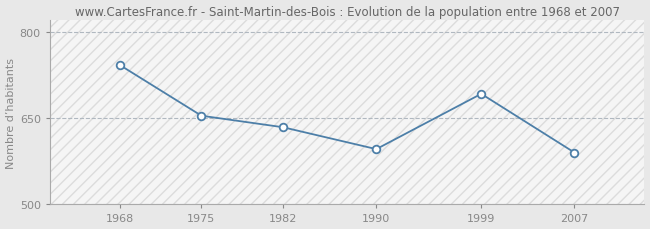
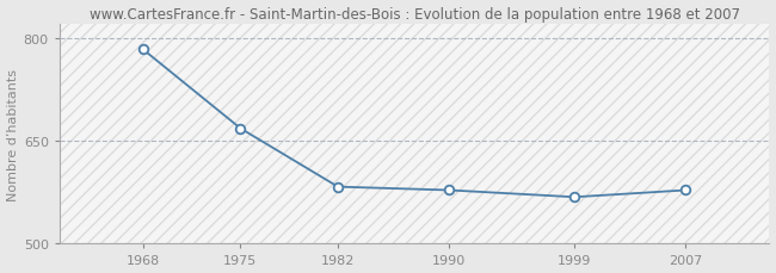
1968: 742 -> 783
1975: 654 -> 668
1982: 634 -> 583
1990: 596 -> 578
1999: 692 -> 568
2007: 590 -> 578
